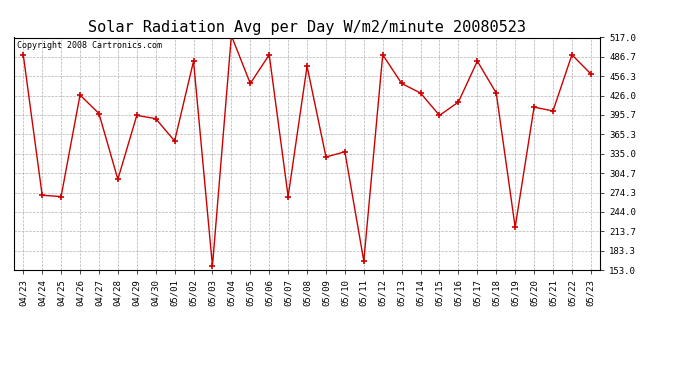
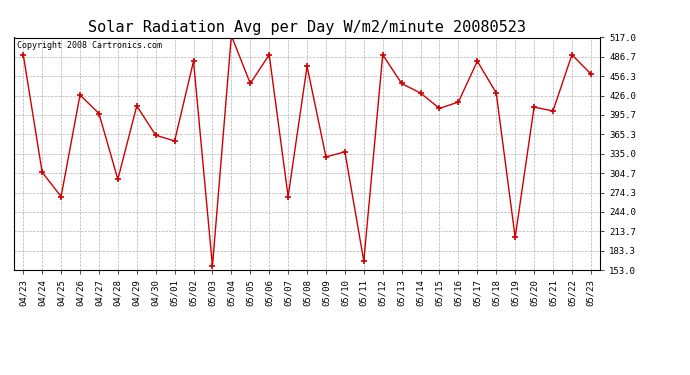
04/24: 270 -> 306
04/29: 395 -> 410
04/30: 390 -> 364
05/15: 395 -> 406
05/19: 220 -> 204
